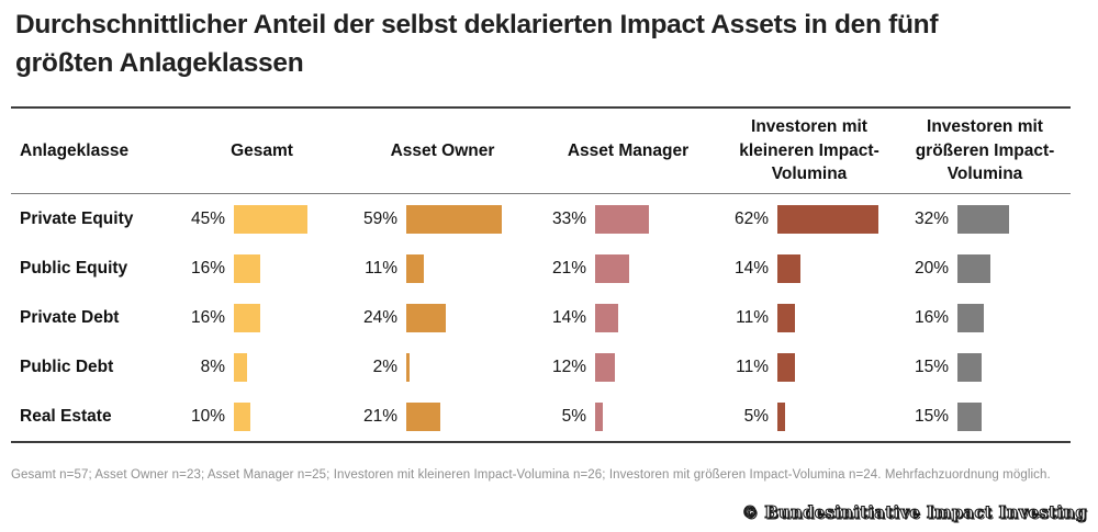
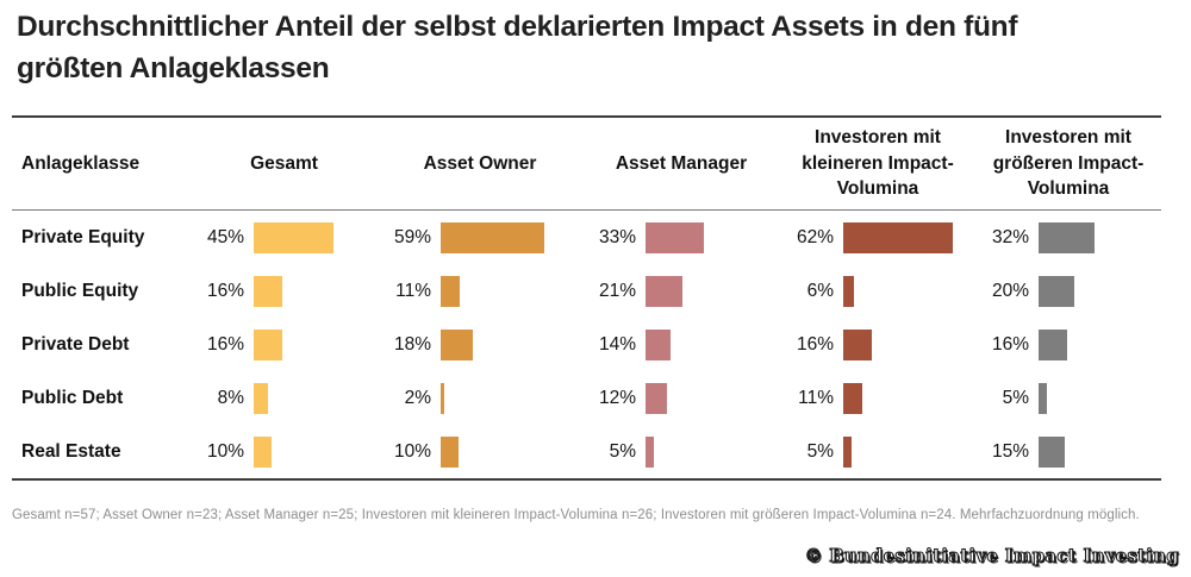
Investoren mit kleineren Impact-Volumina/Public Equity: 14% -> 6%
Asset Owner/Private Debt: 24% -> 18%
Investoren mit kleineren Impact-Volumina/Private Debt: 11% -> 16%
Investoren mit größeren Impact-Volumina/Public Debt: 15% -> 5%
Asset Owner/Real Estate: 21% -> 10%
